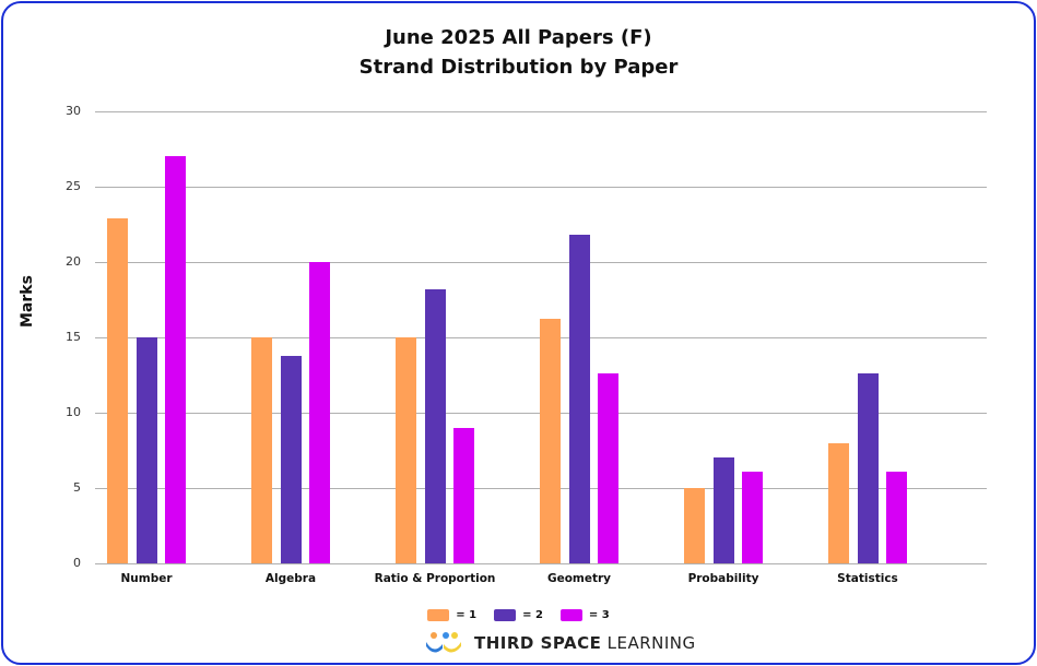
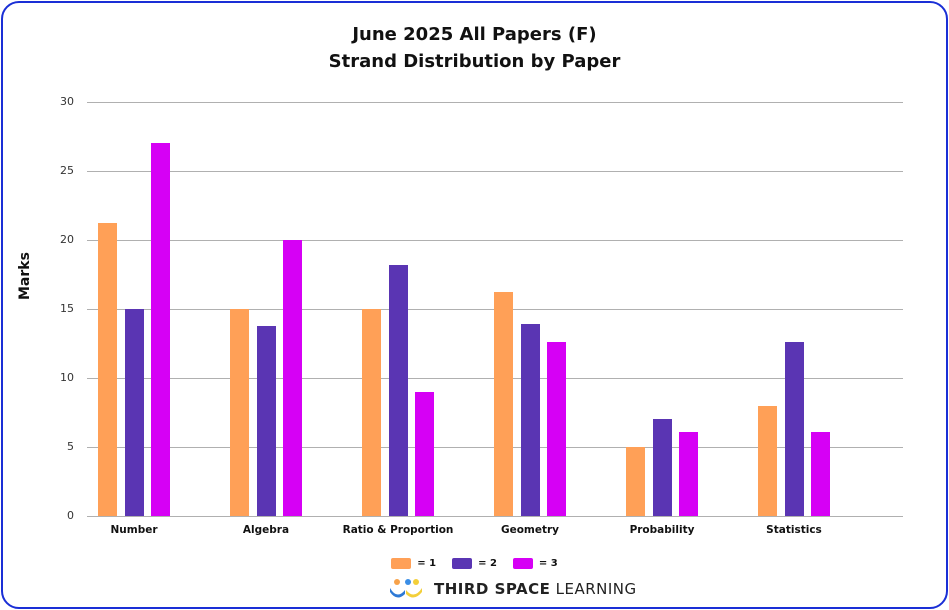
= 1/Number: 22.9 -> 21.2
= 2/Geometry: 21.8 -> 13.9
